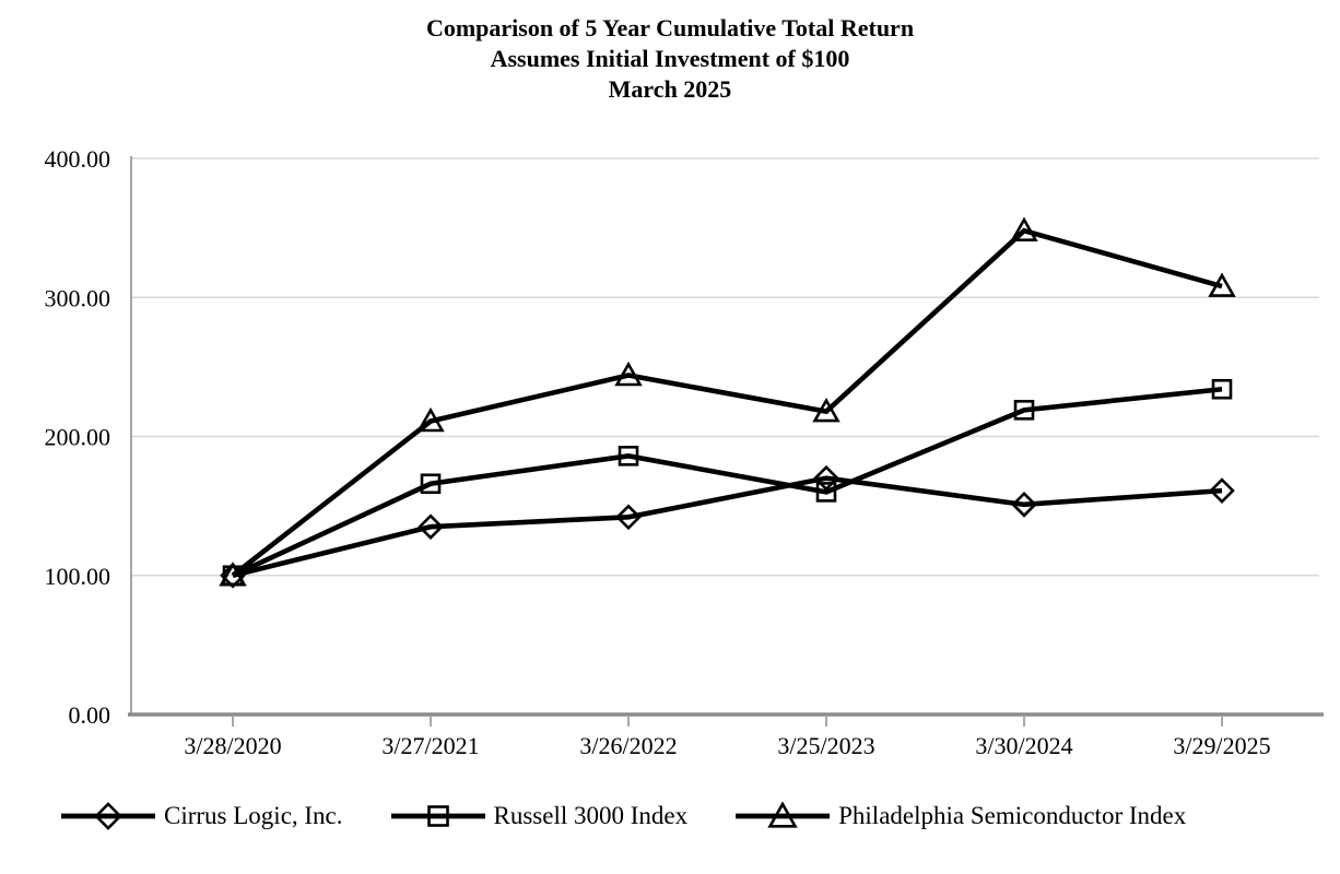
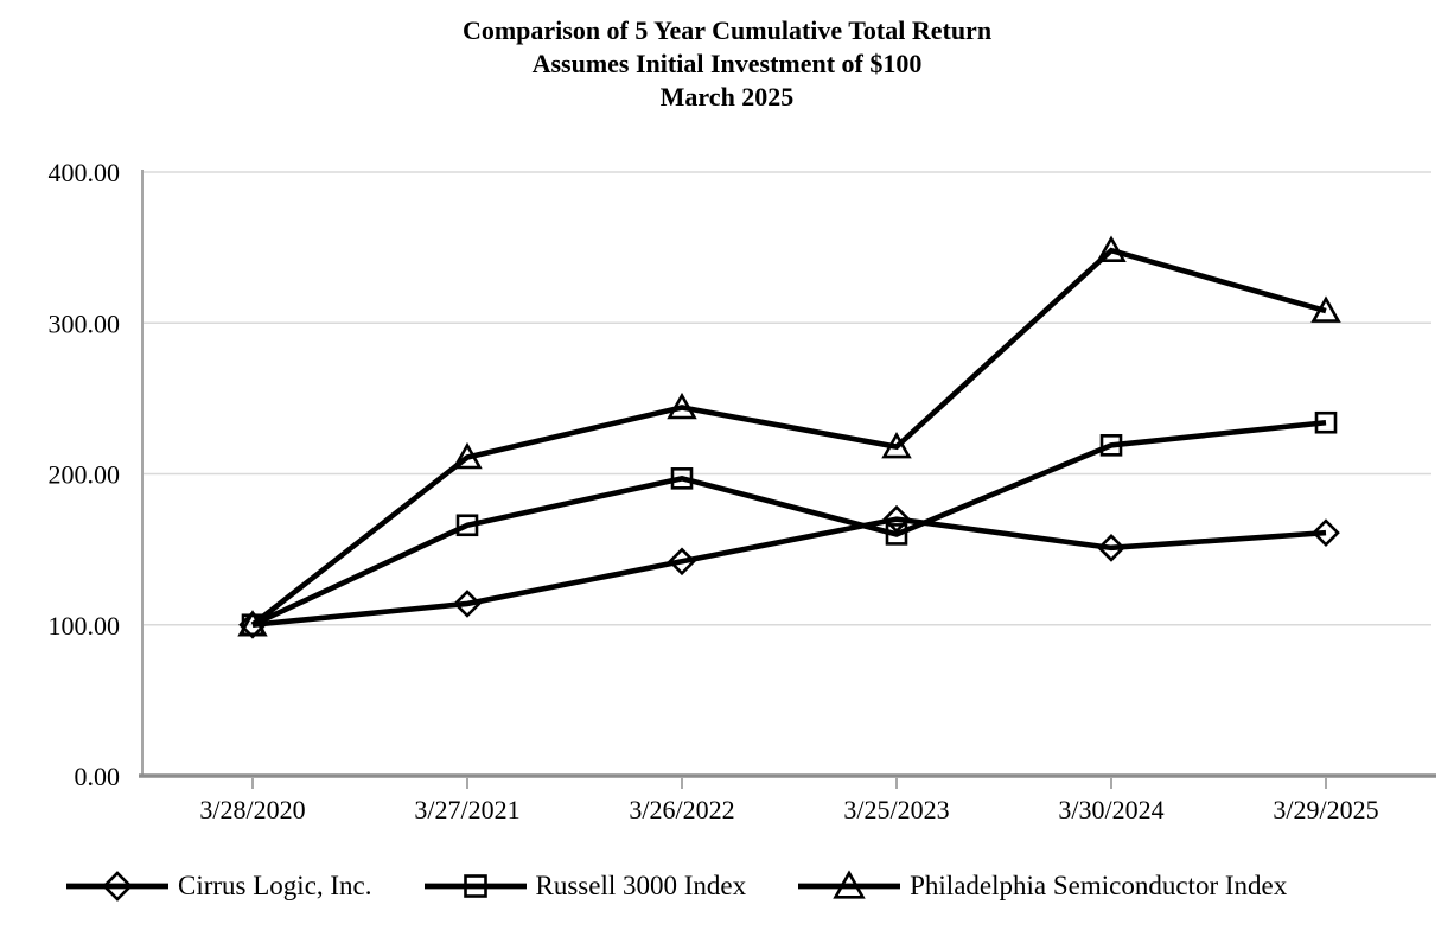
Cirrus Logic, Inc./3/27/2021: 135 -> 114
Russell 3000 Index/3/26/2022: 186 -> 197
